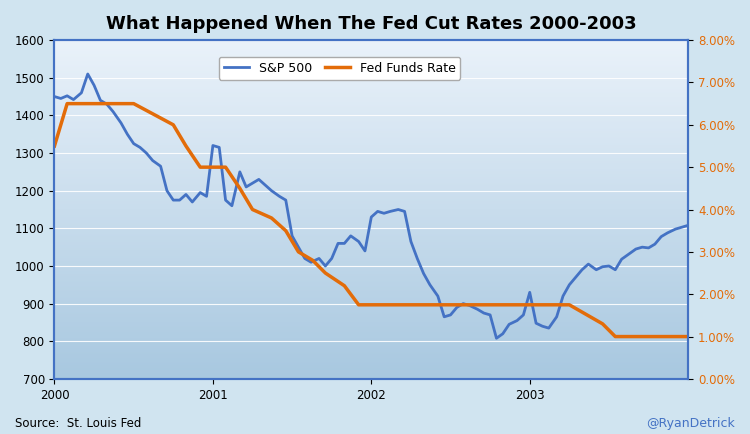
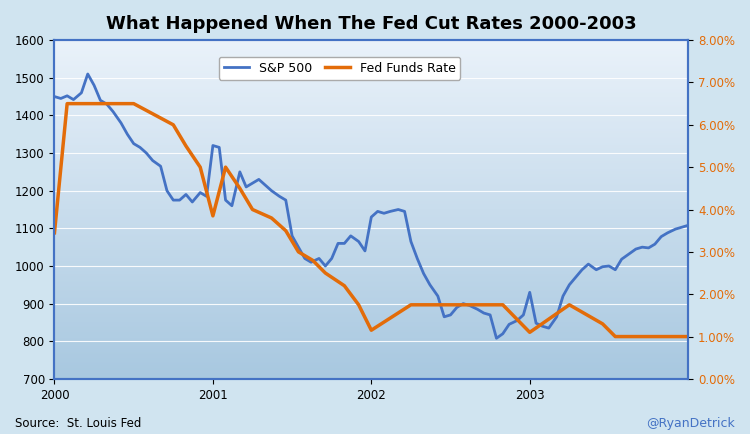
Fed Funds Rate/2000: 5.50% -> 3.45%
Fed Funds Rate/2001: 5.00% -> 3.85%
Fed Funds Rate/2002: 1.75% -> 1.15%
Fed Funds Rate/2003: 1.75% -> 1.10%
